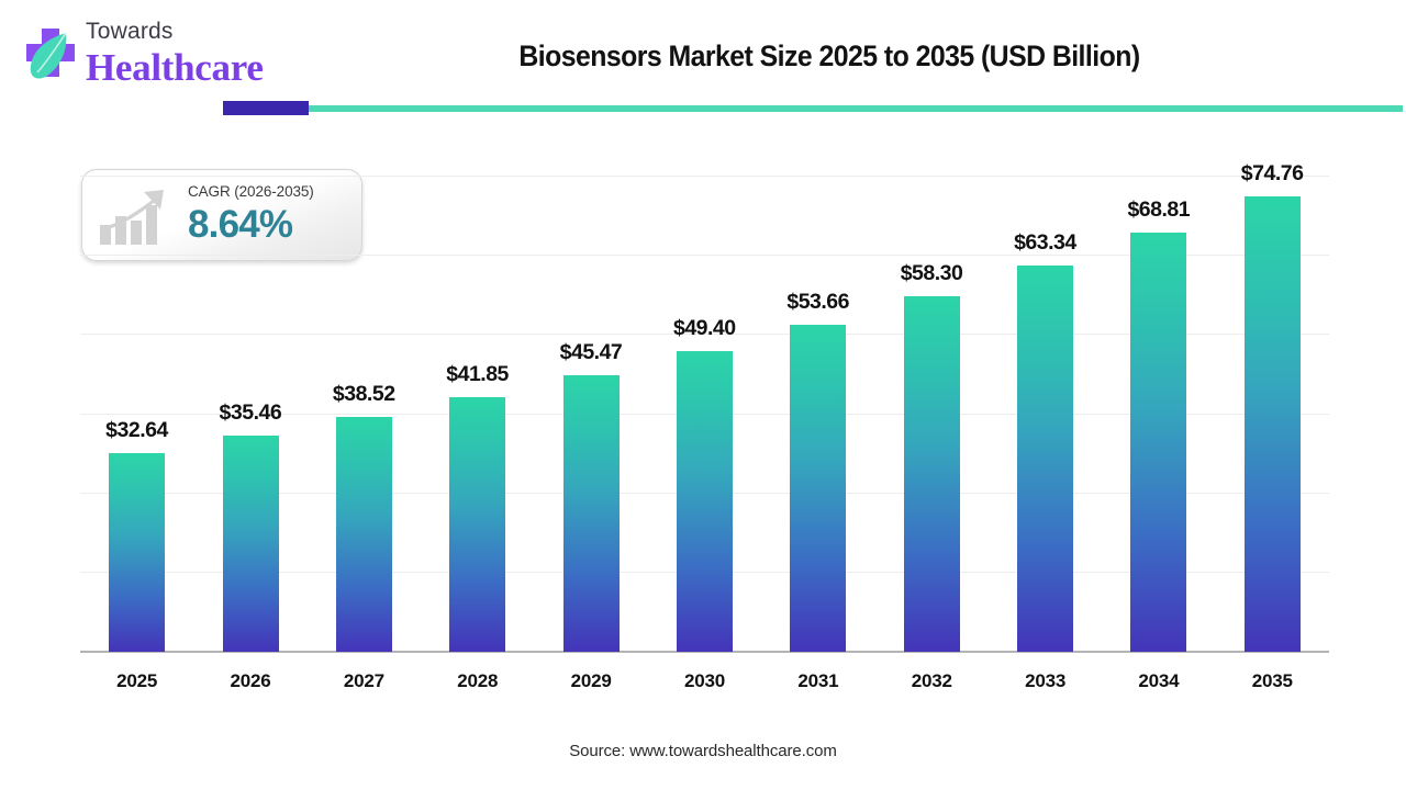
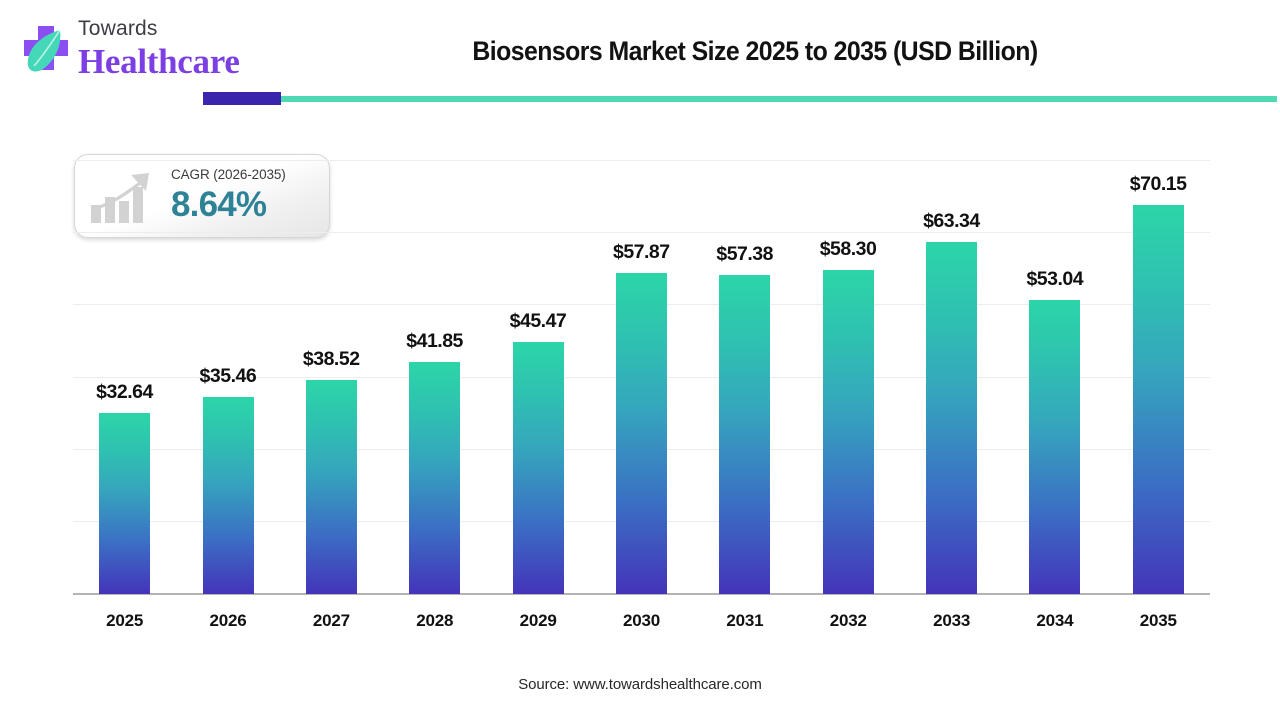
2030: $49.40 -> $57.87
2031: $53.66 -> $57.38
2034: $68.81 -> $53.04
2035: $74.76 -> $70.15
